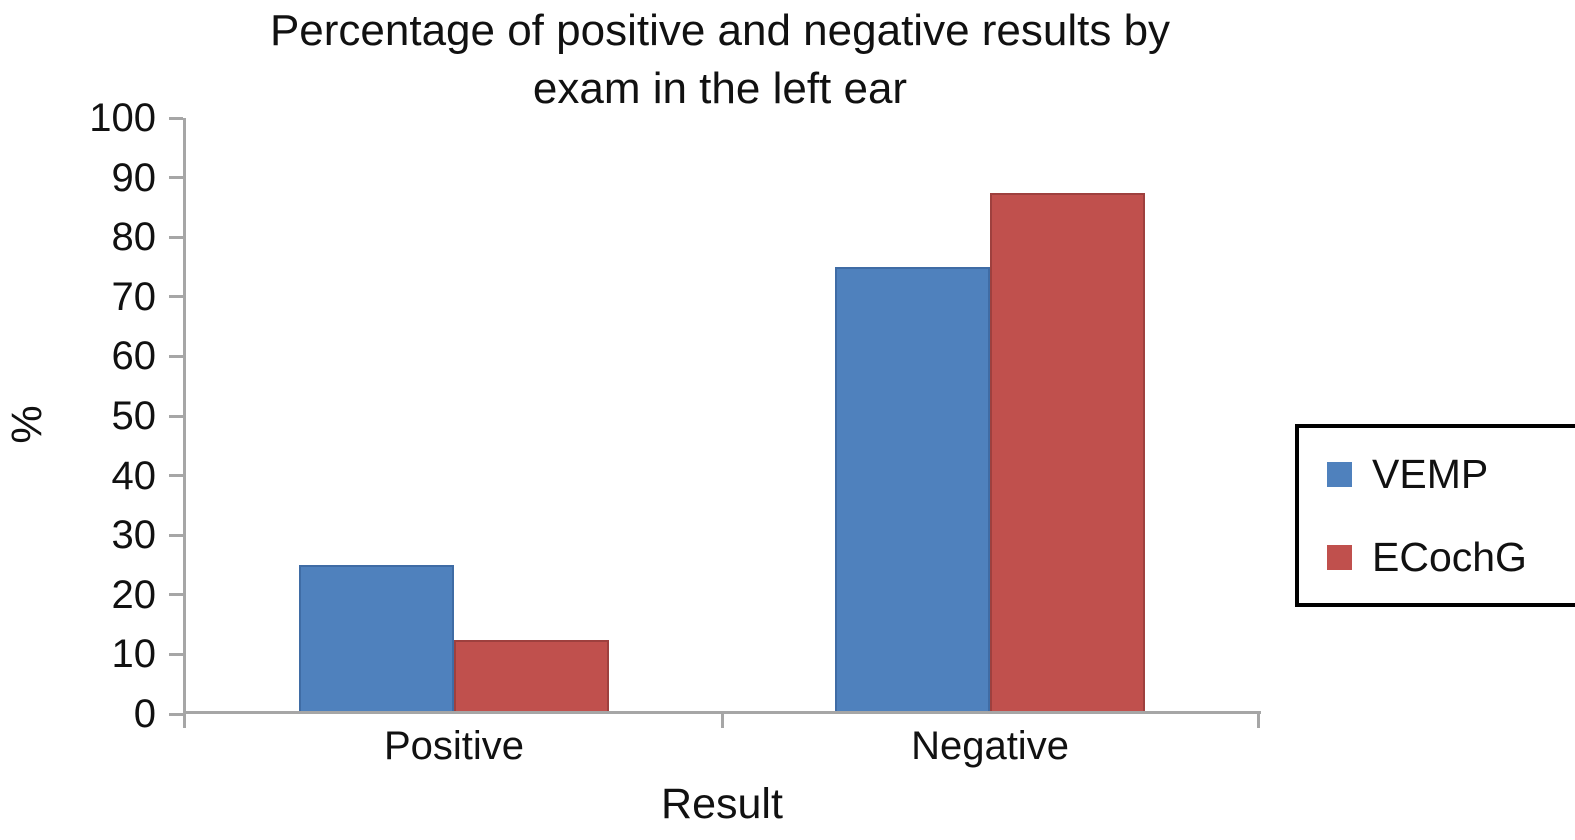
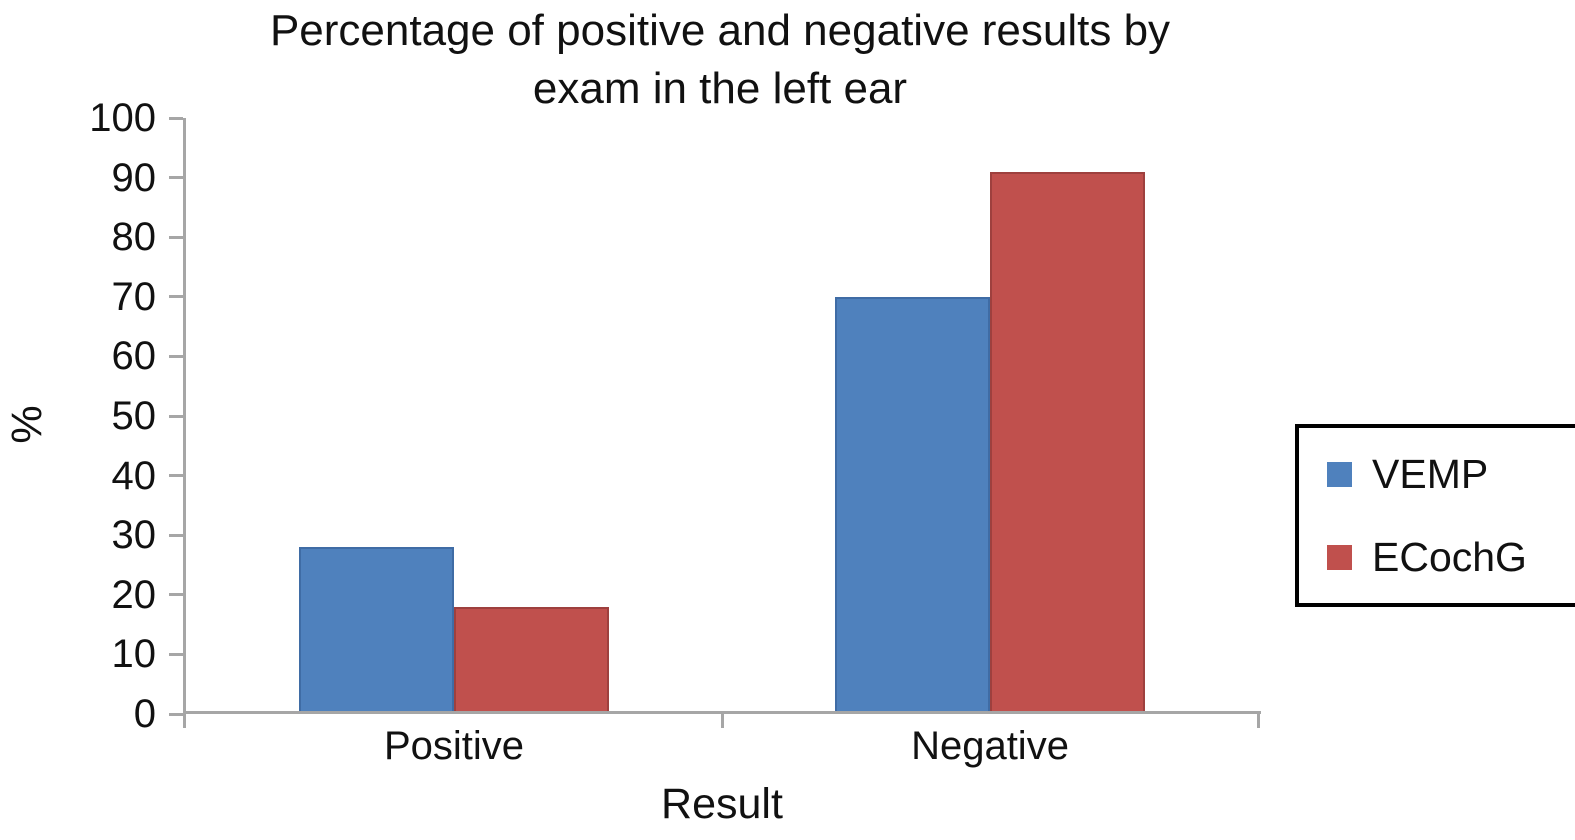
VEMP/Positive: 25 -> 28
ECochG/Positive: 12 -> 18
VEMP/Negative: 75 -> 70
ECochG/Negative: 88 -> 91
